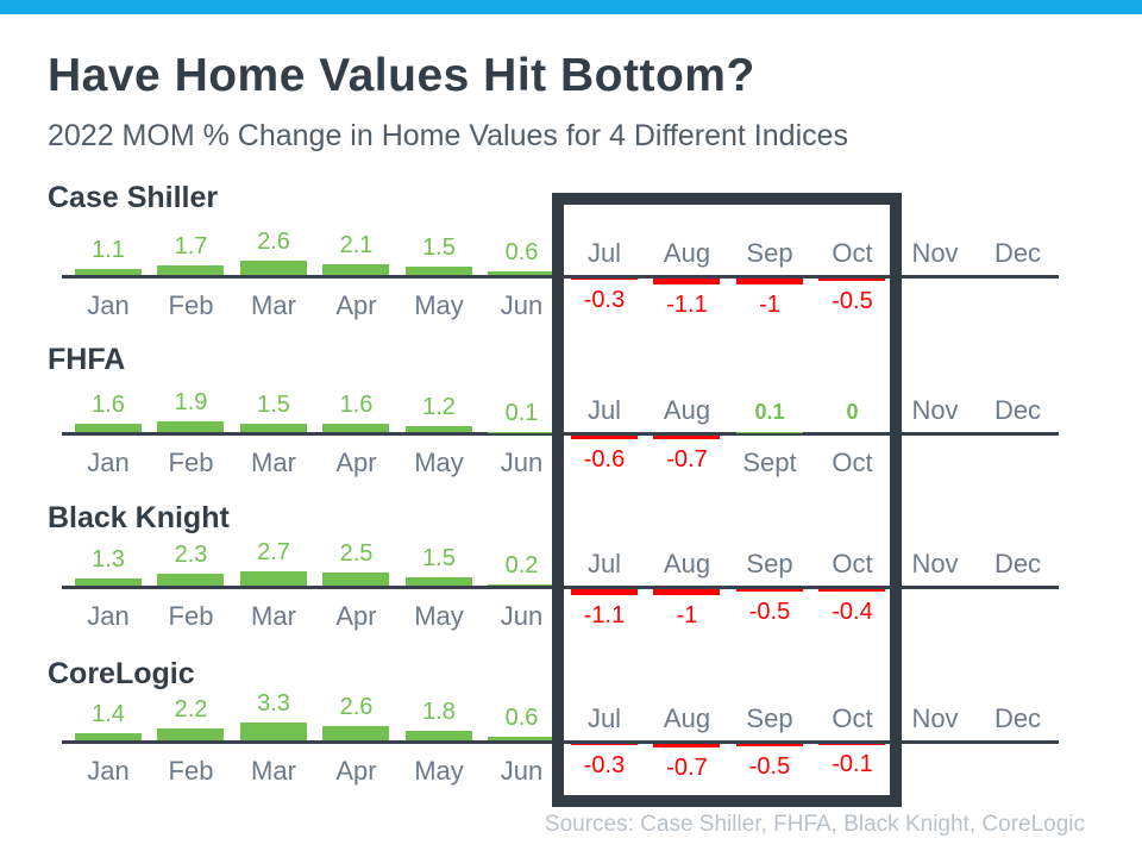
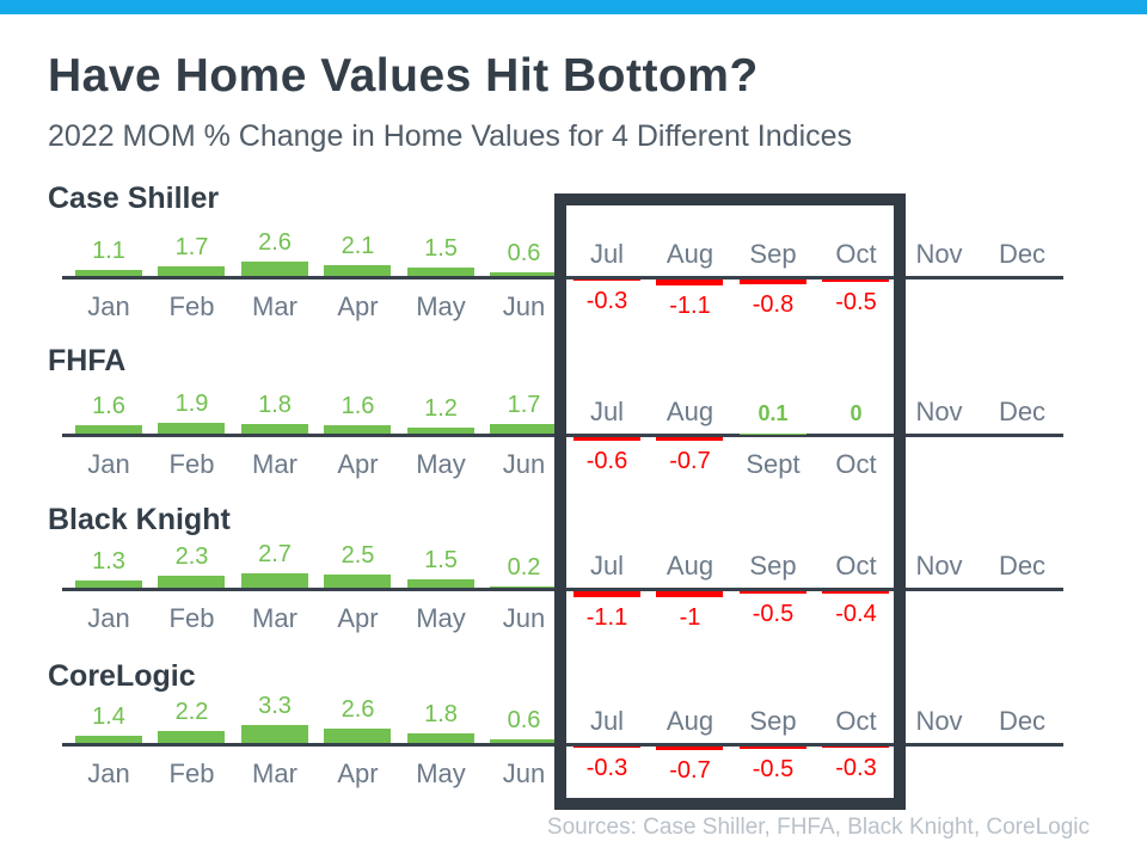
Case Shiller/Sep: -1 -> -0.8
FHFA/Mar: 1.5 -> 1.8
FHFA/Jun: 0.1 -> 1.7
CoreLogic/Oct: -0.1 -> -0.3
